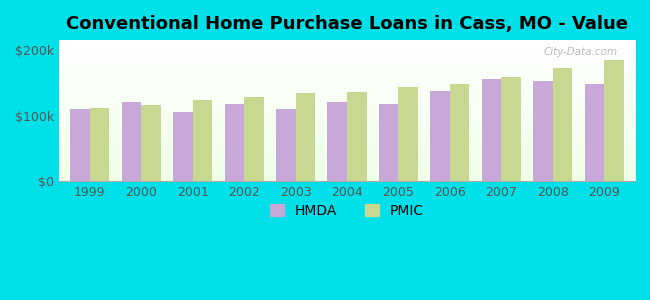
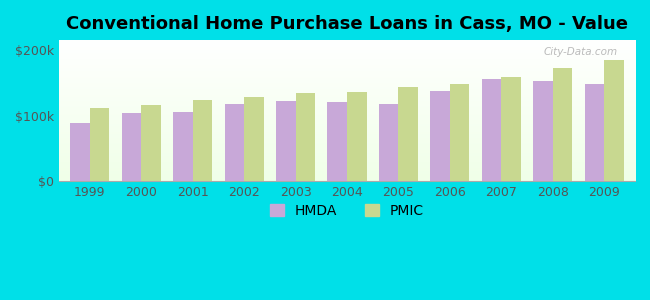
HMDA/1999: $110k -> $88k
HMDA/2000: $120k -> $104k
HMDA/2003: $110k -> $122k
